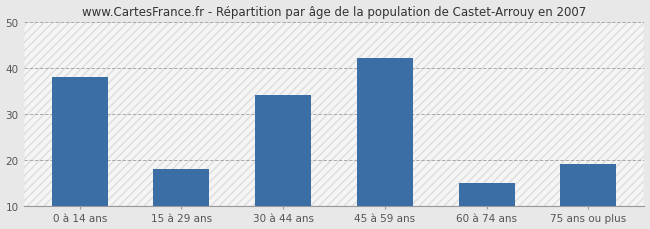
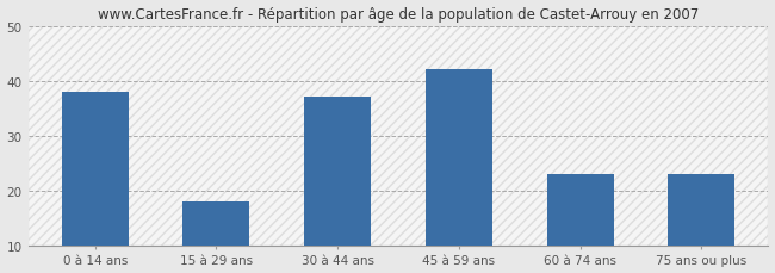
30 à 44 ans: 34 -> 37
60 à 74 ans: 15 -> 23
75 ans ou plus: 19 -> 23
